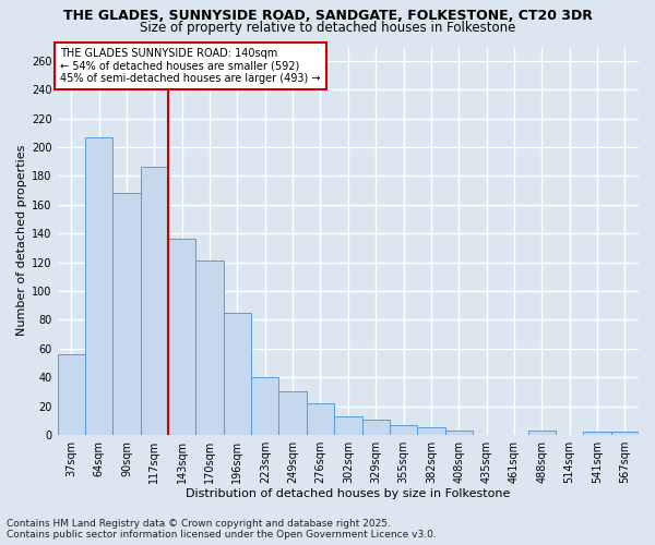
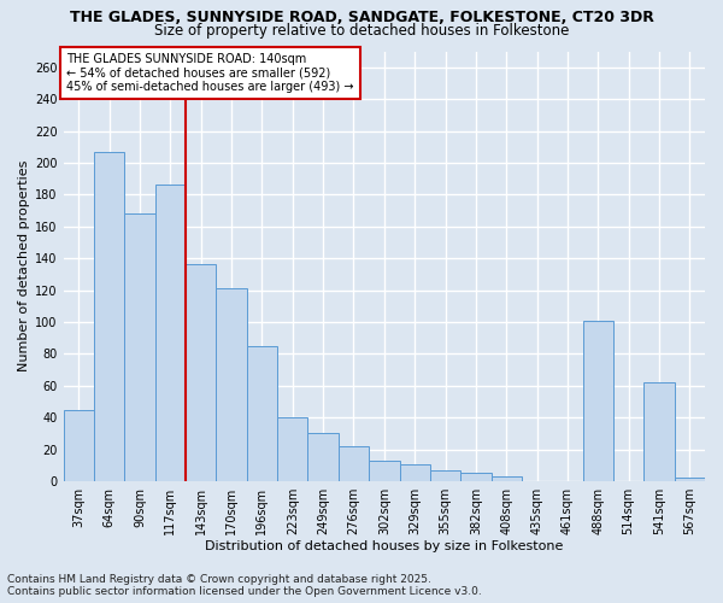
37sqm: 56 -> 45
488sqm: 3 -> 101
541sqm: 2 -> 62
